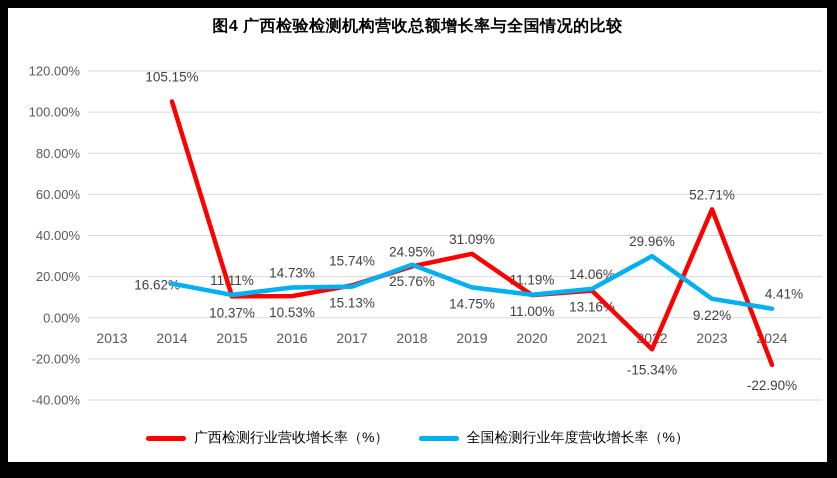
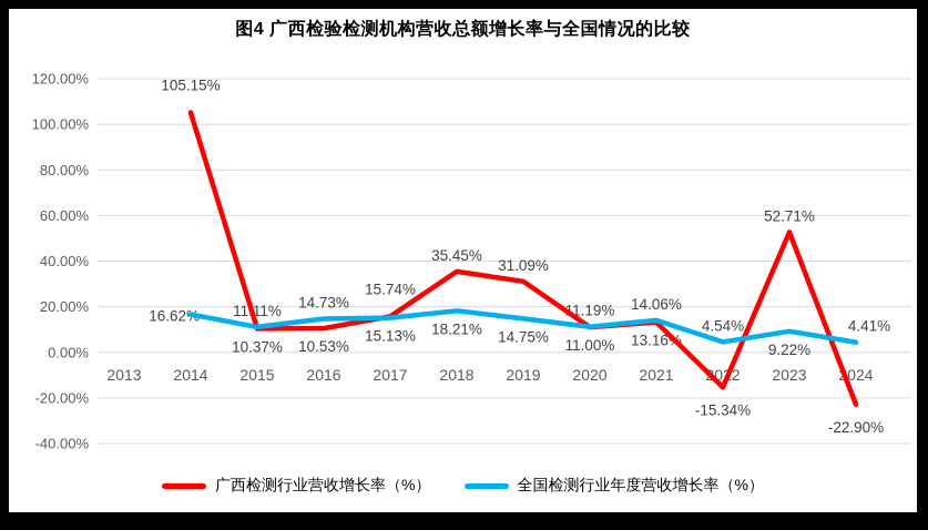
广西检测行业营收增长率（%）/2018: 24.95% -> 35.45%
全国检测行业年度营收增长率（%）/2018: 25.76% -> 18.21%
全国检测行业年度营收增长率（%）/2022: 29.96% -> 4.54%
